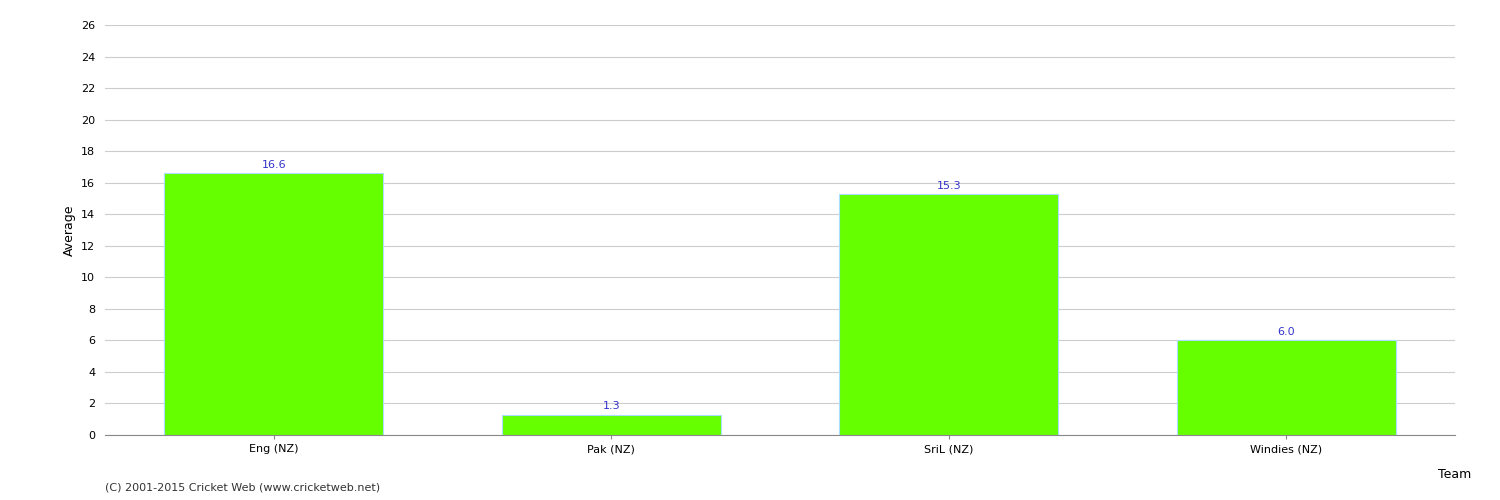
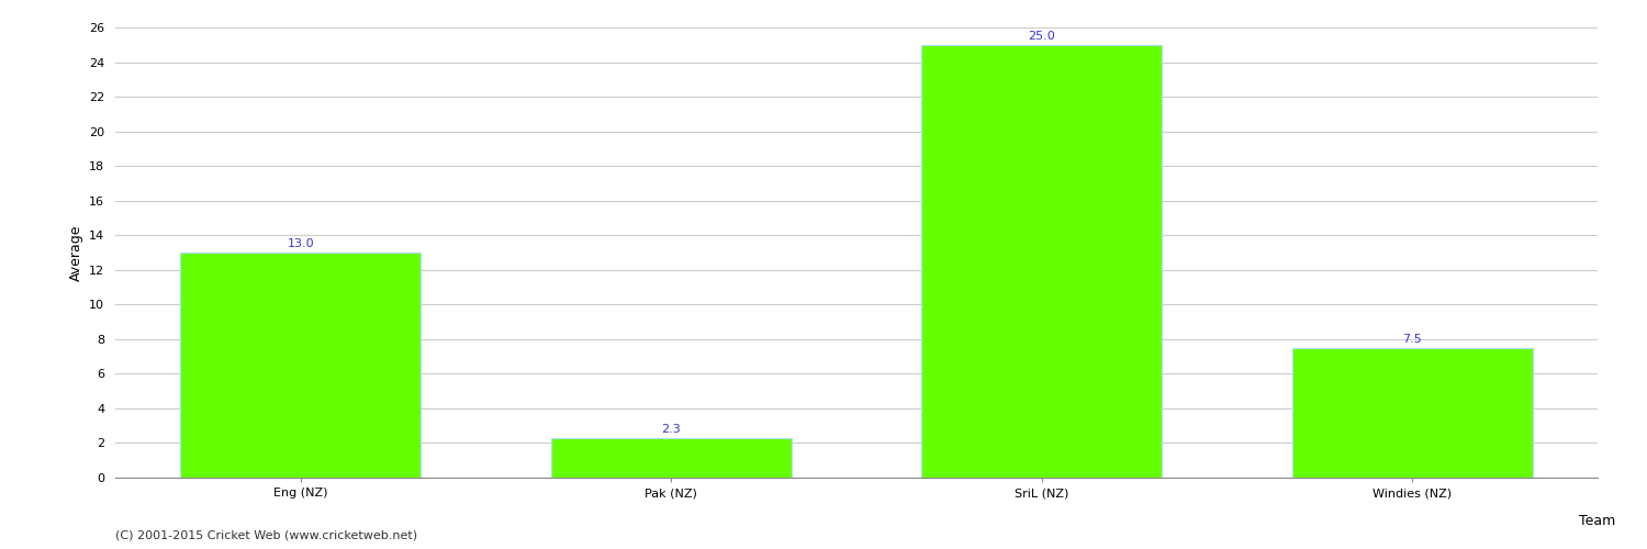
Eng (NZ): 16.6 -> 13.0
Pak (NZ): 1.3 -> 2.3
SriL (NZ): 15.3 -> 25.0
Windies (NZ): 6.0 -> 7.5
